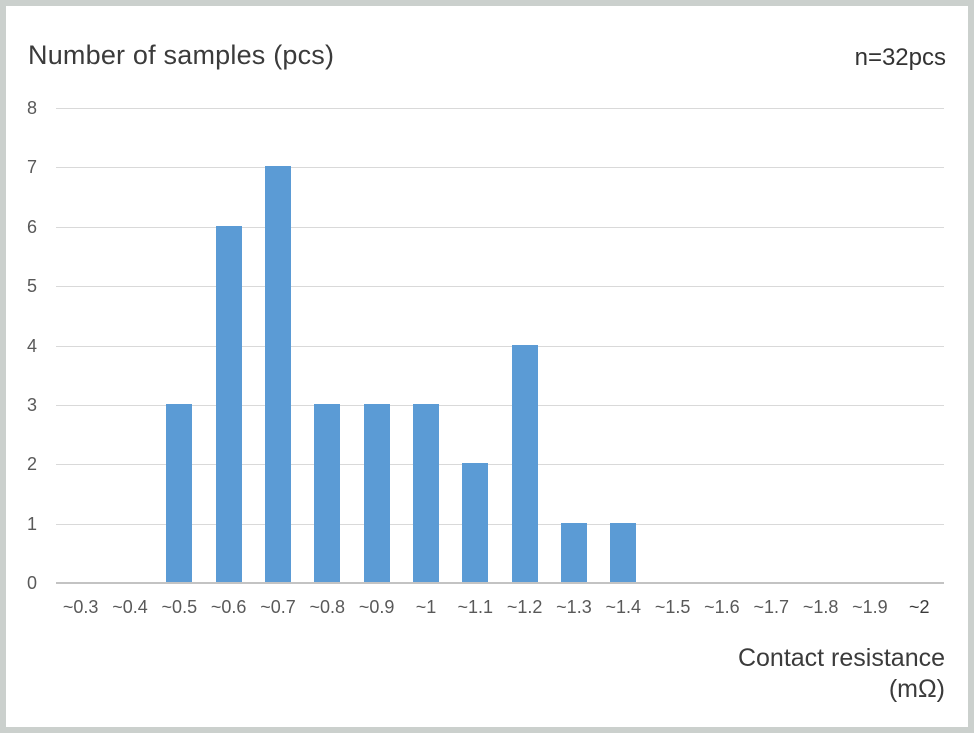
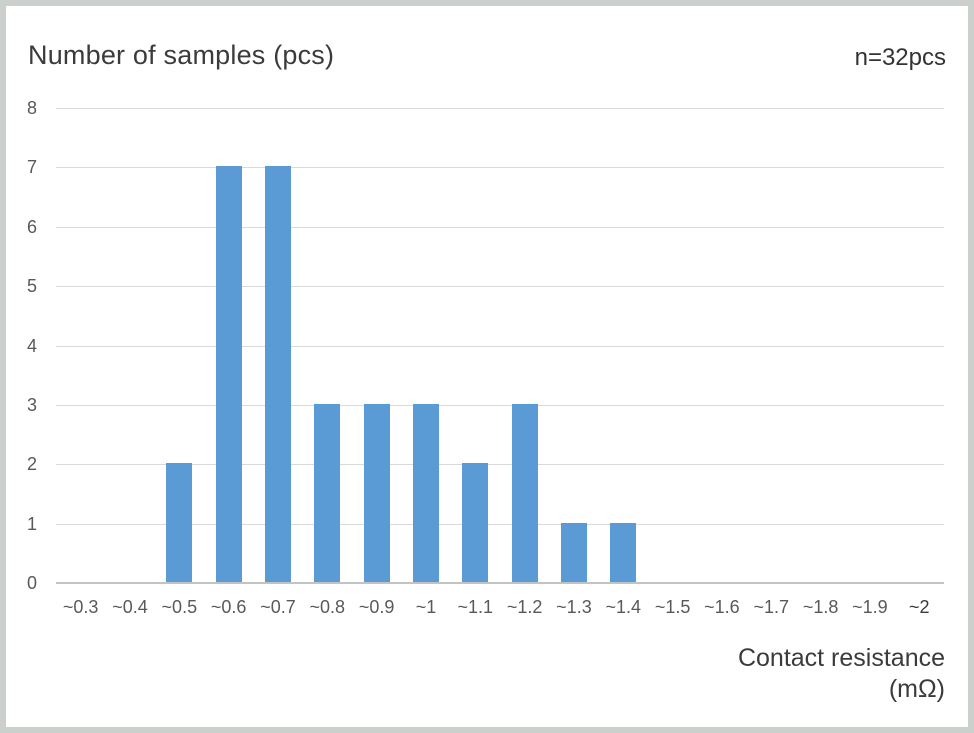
~0.5: 3 -> 2
~0.6: 6 -> 7
~1.2: 4 -> 3
